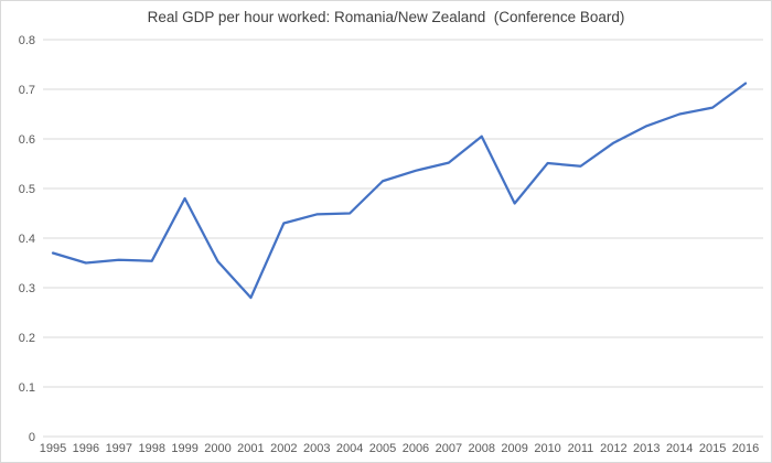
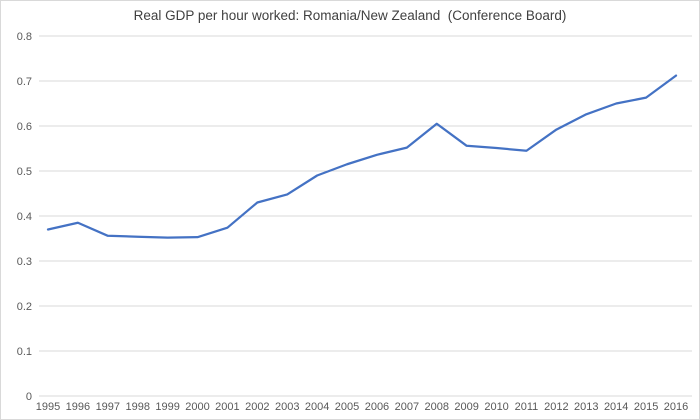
1996: 0.35 -> 0.39
1999: 0.48 -> 0.35
2001: 0.28 -> 0.37
2004: 0.45 -> 0.49
2009: 0.47 -> 0.56
